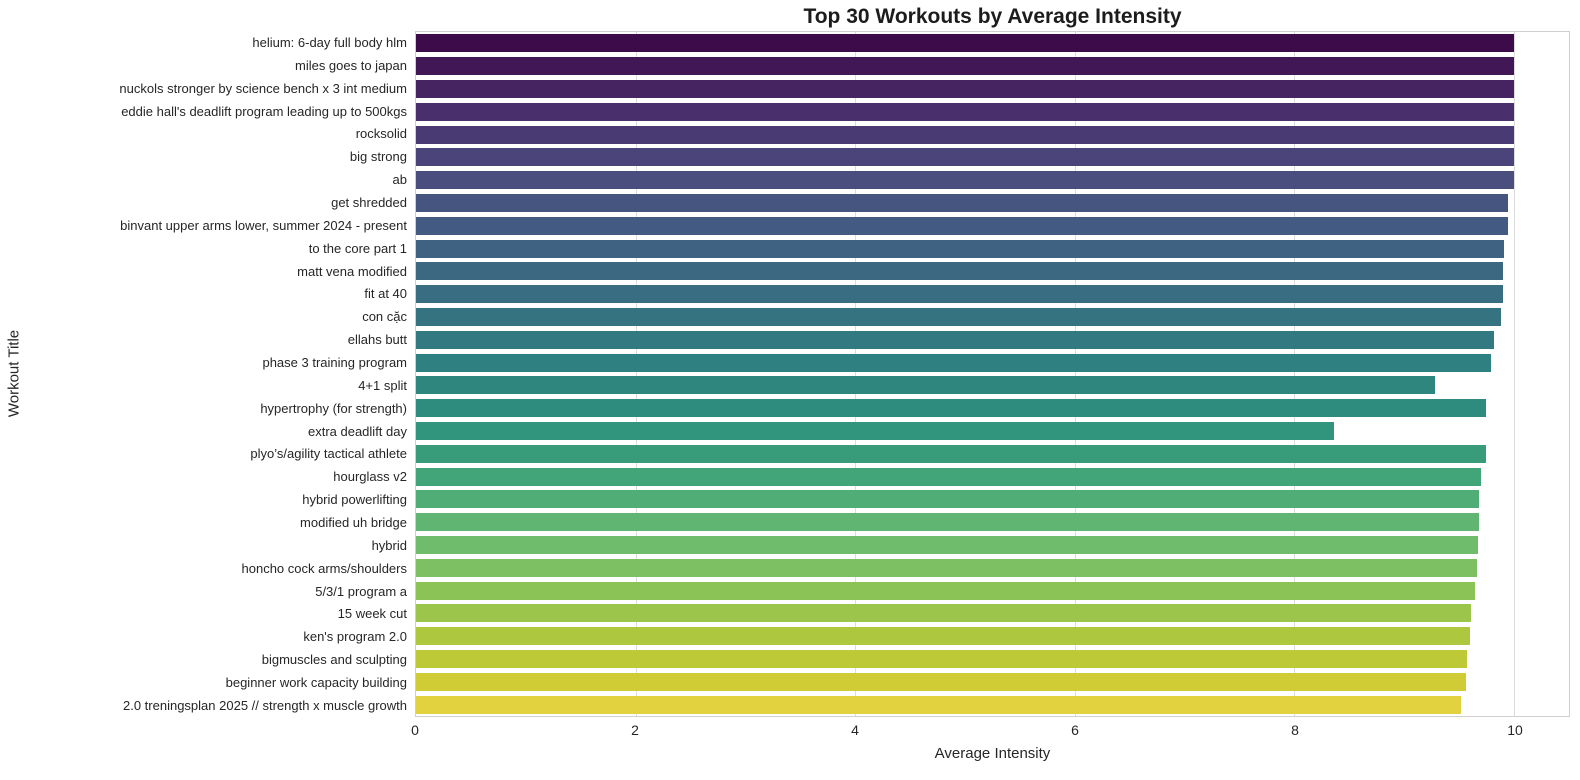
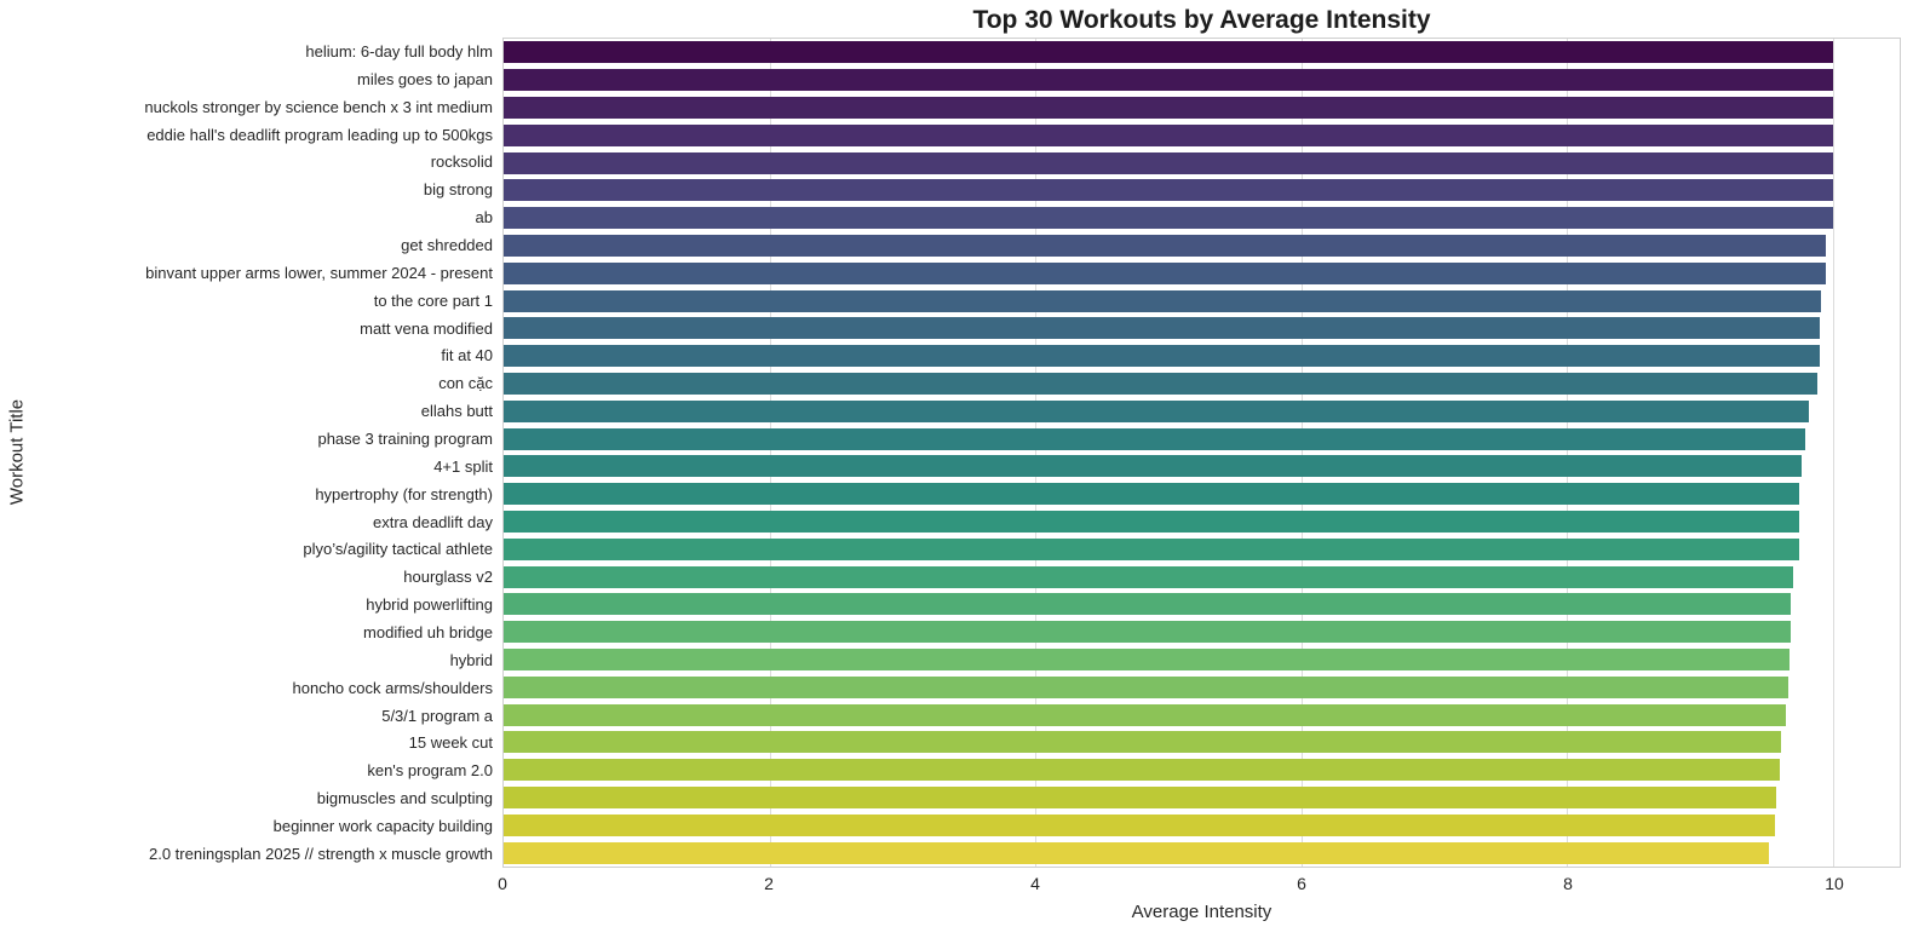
4+1 split: 9.28 -> 9.76
extra deadlift day: 8.36 -> 9.74
